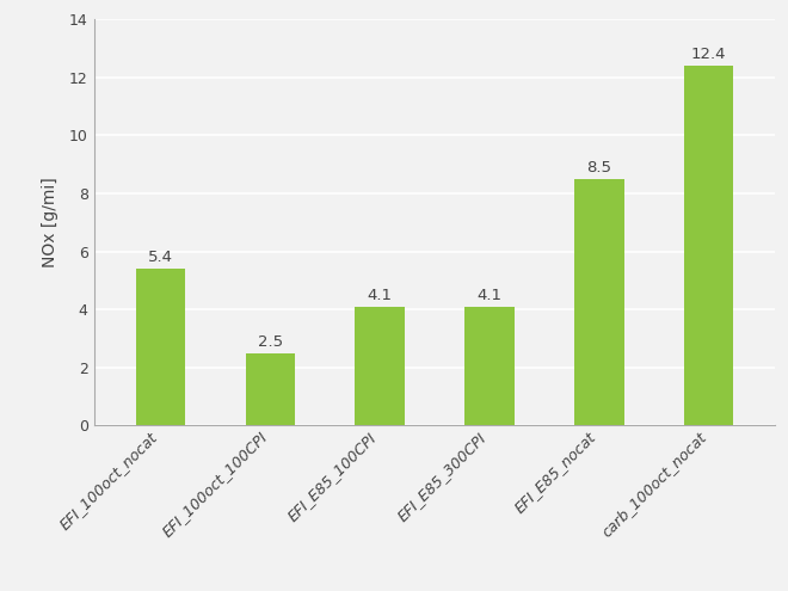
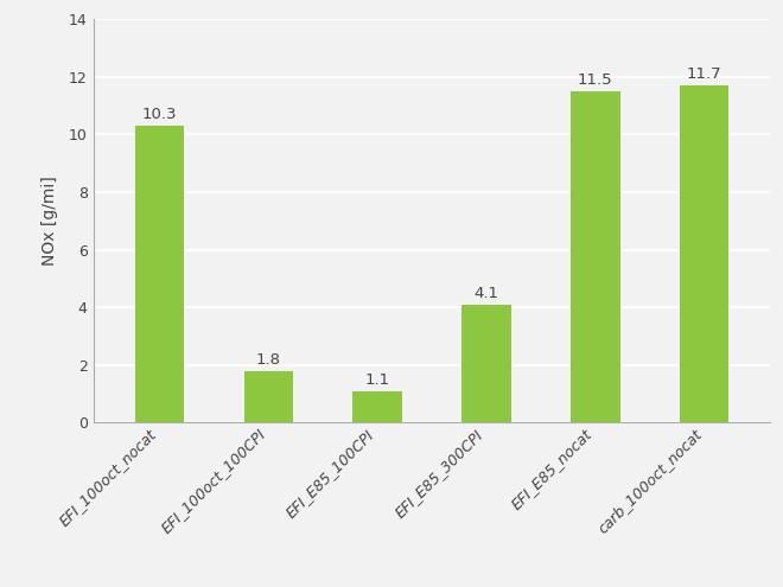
EFI_100oct_nocat: 5.4 -> 10.3
EFI_100oct_100CPI: 2.5 -> 1.8
EFI_E85_100CPI: 4.1 -> 1.1
EFI_E85_nocat: 8.5 -> 11.5
carb_100oct_nocat: 12.4 -> 11.7
